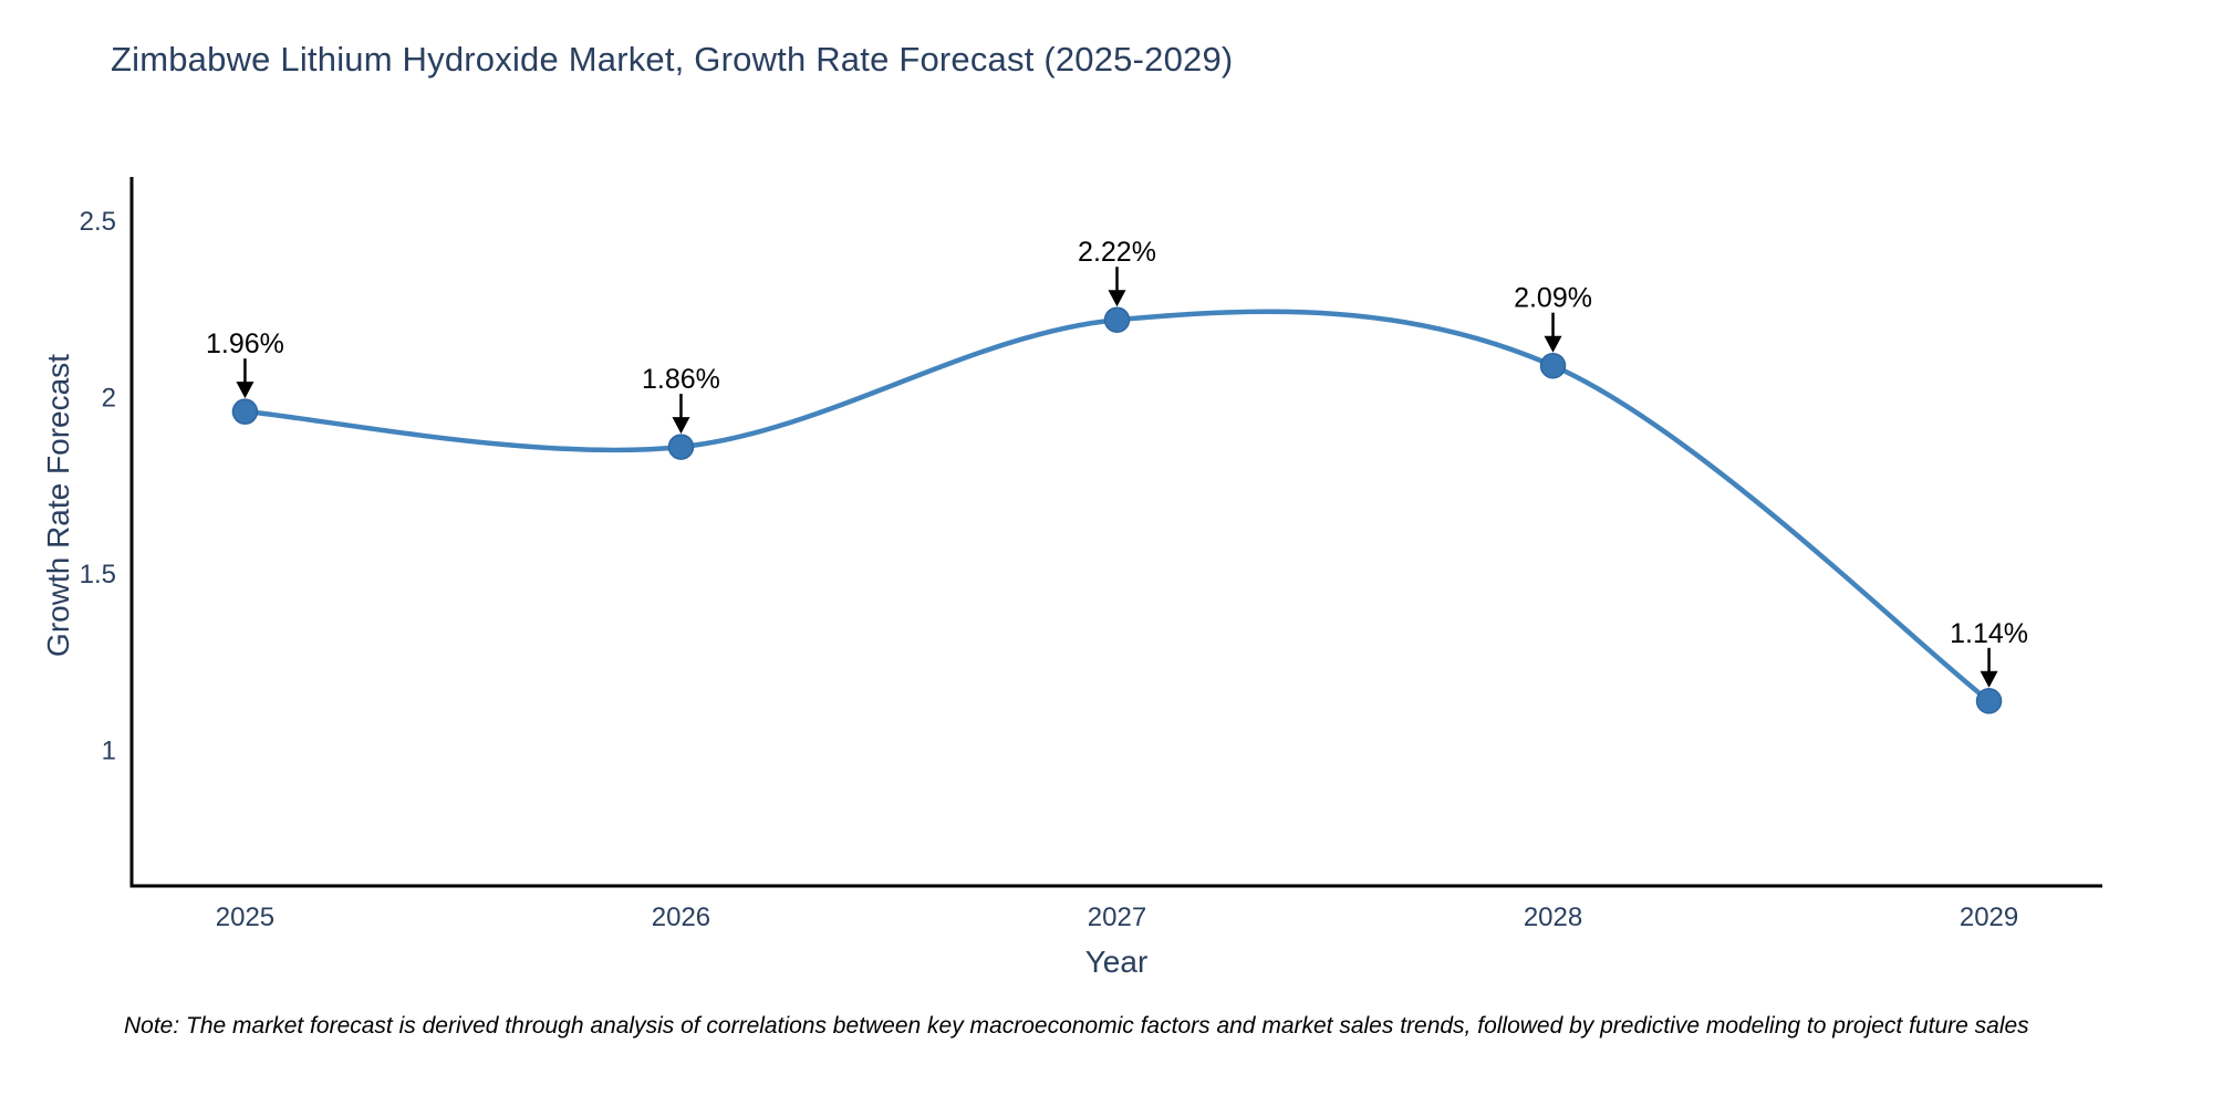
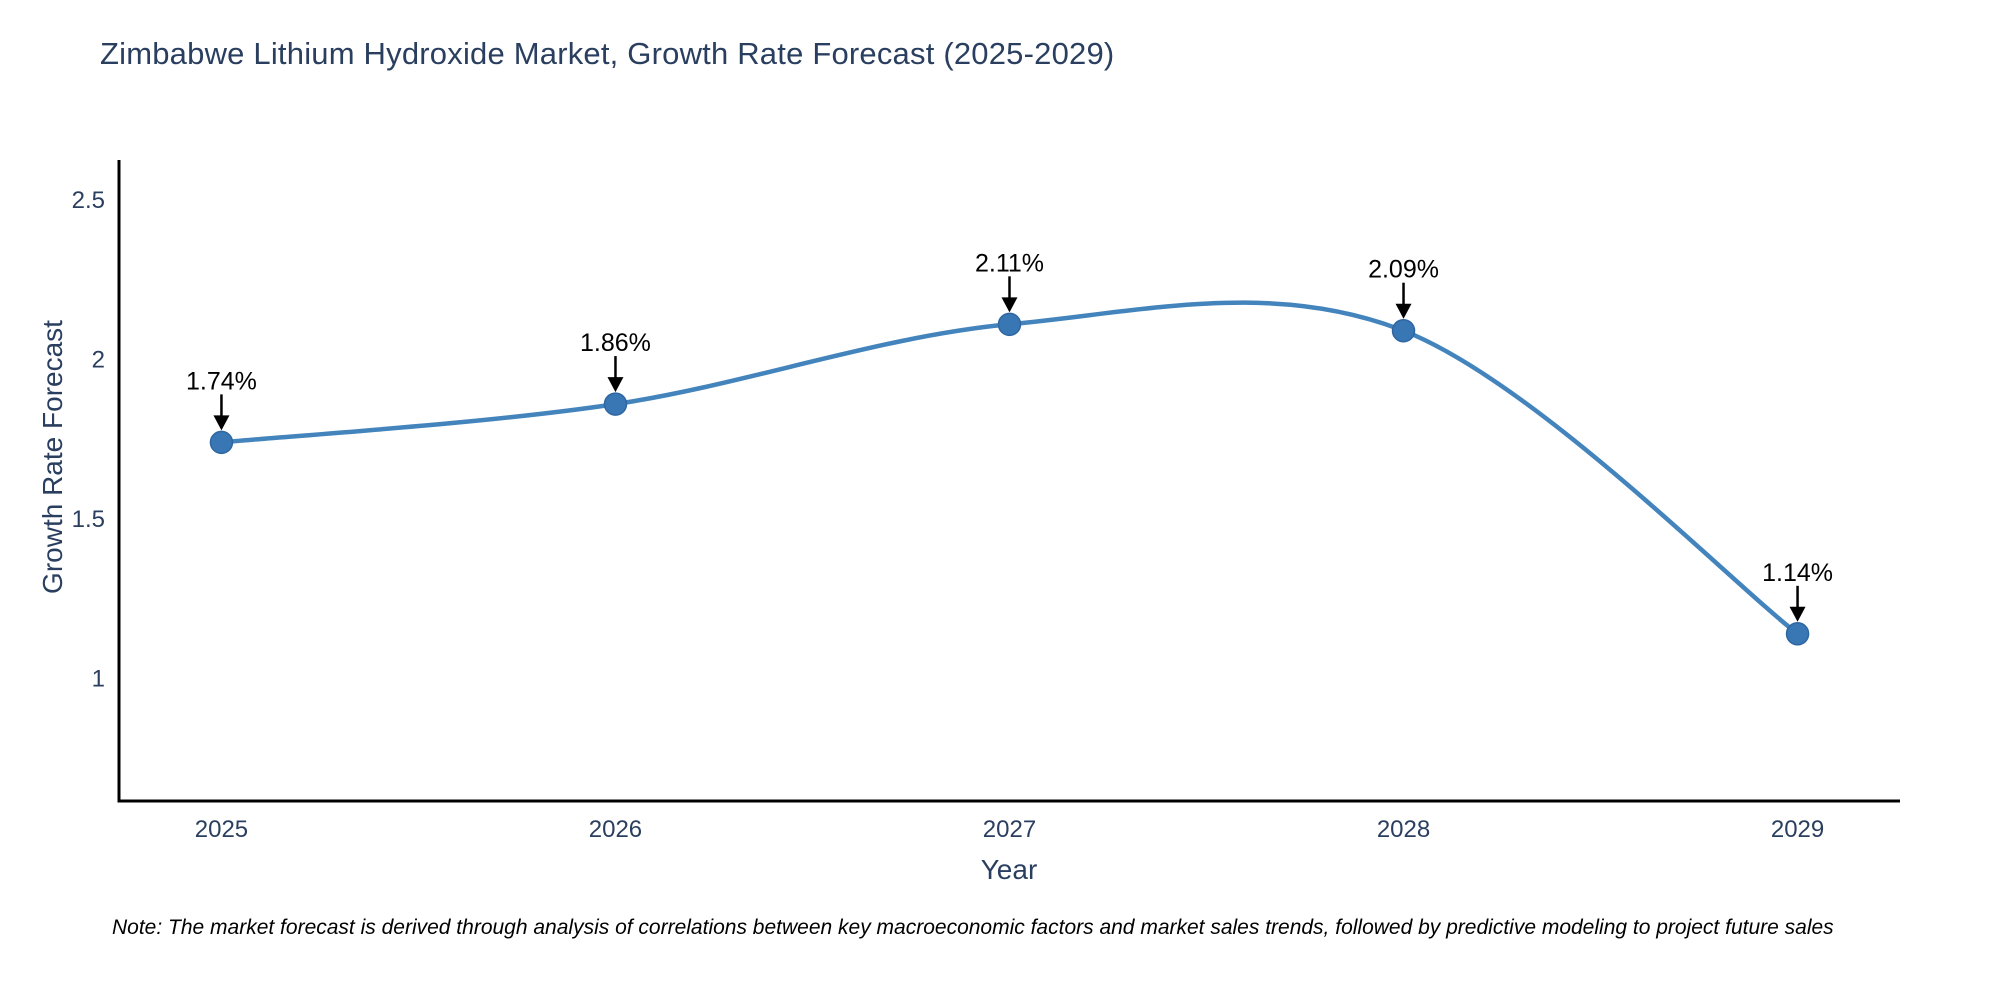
2025: 1.96% -> 1.74%
2027: 2.22% -> 2.11%
